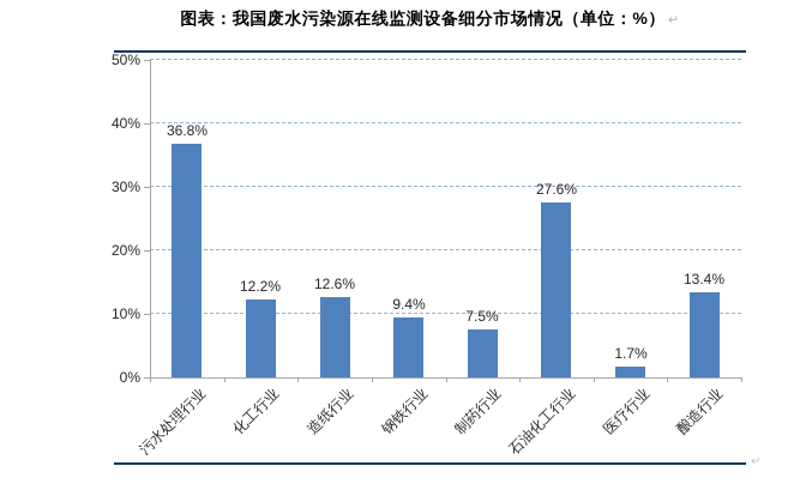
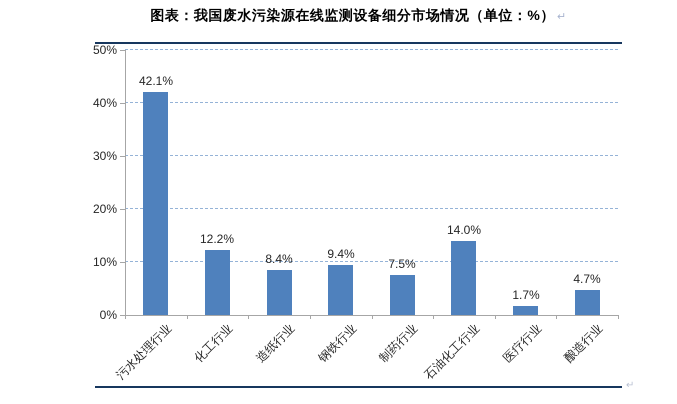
污水处理行业: 36.8% -> 42.1%
造纸行业: 12.6% -> 8.4%
石油化工行业: 27.6% -> 14.0%
酿造行业: 13.4% -> 4.7%
